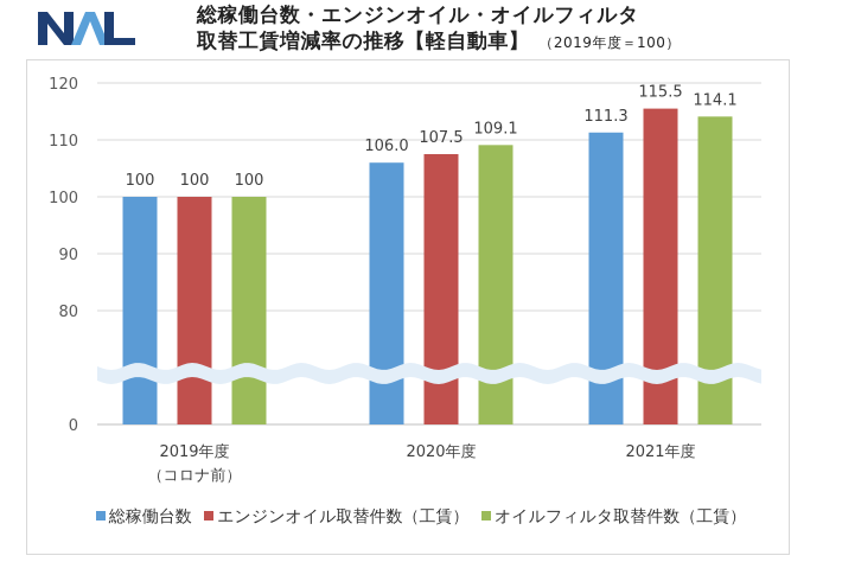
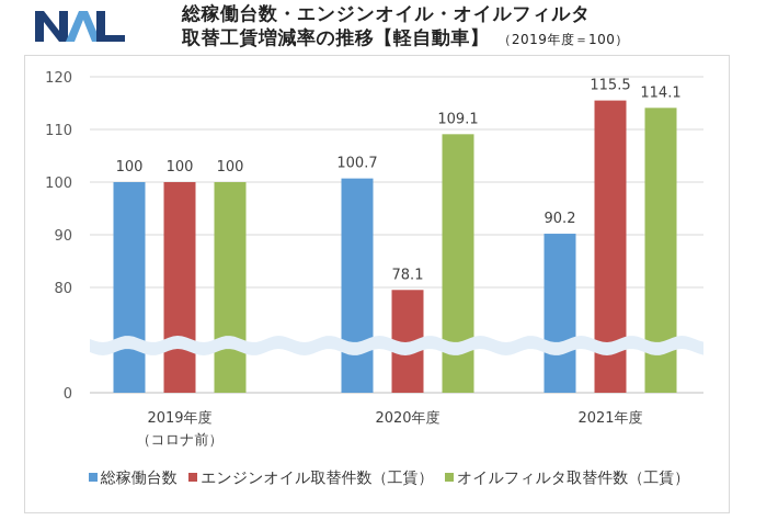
総稼働台数/2020年度: 106.0 -> 100.7
エンジンオイル取替件数（工賃）/2020年度: 107.5 -> 78.1
総稼働台数/2021年度: 111.3 -> 90.2
